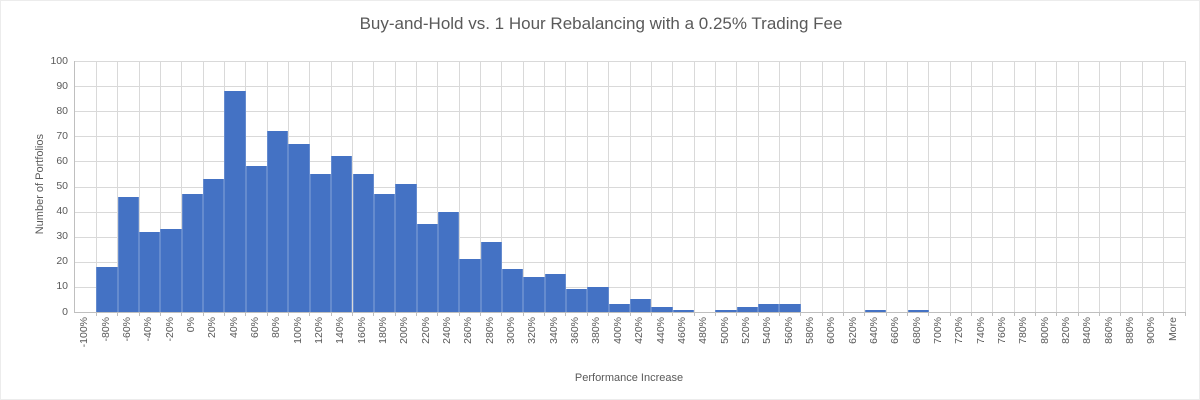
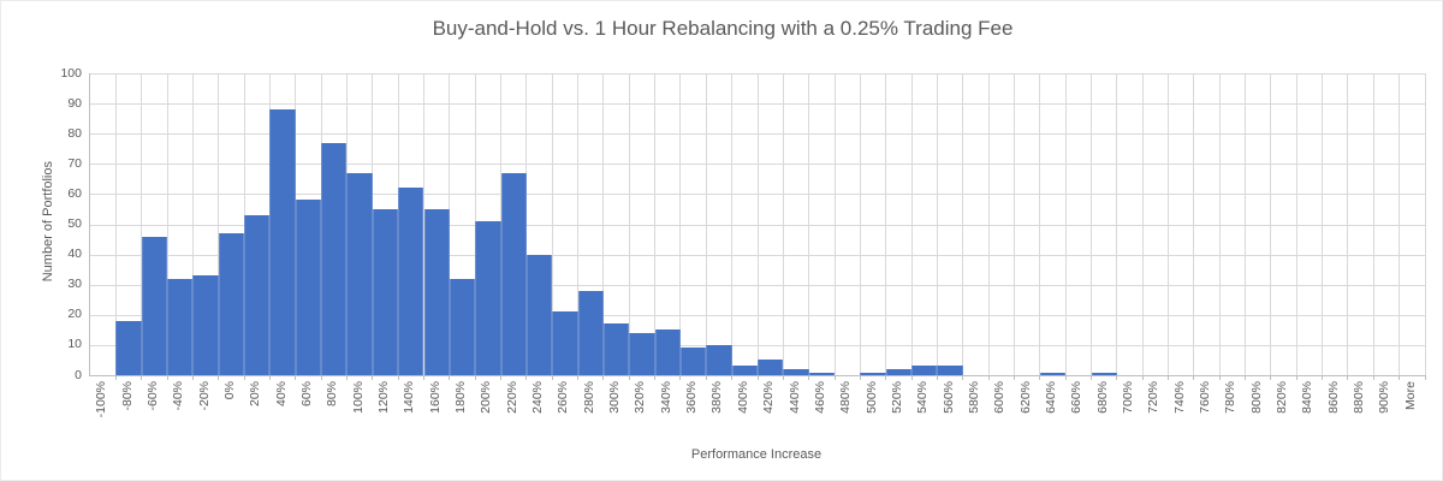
80%: 72 -> 77
180%: 47 -> 32
220%: 35 -> 67
